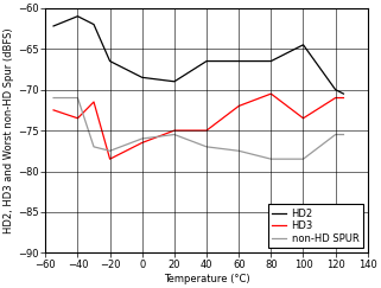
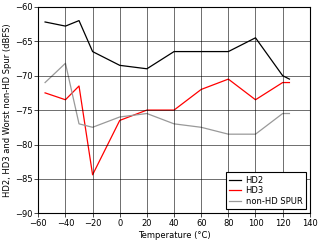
HD2/−40: -61.0 -> -62.8
non-HD SPUR/−40: -71.0 -> -68.2
HD3/−20: -78.5 -> -84.4
